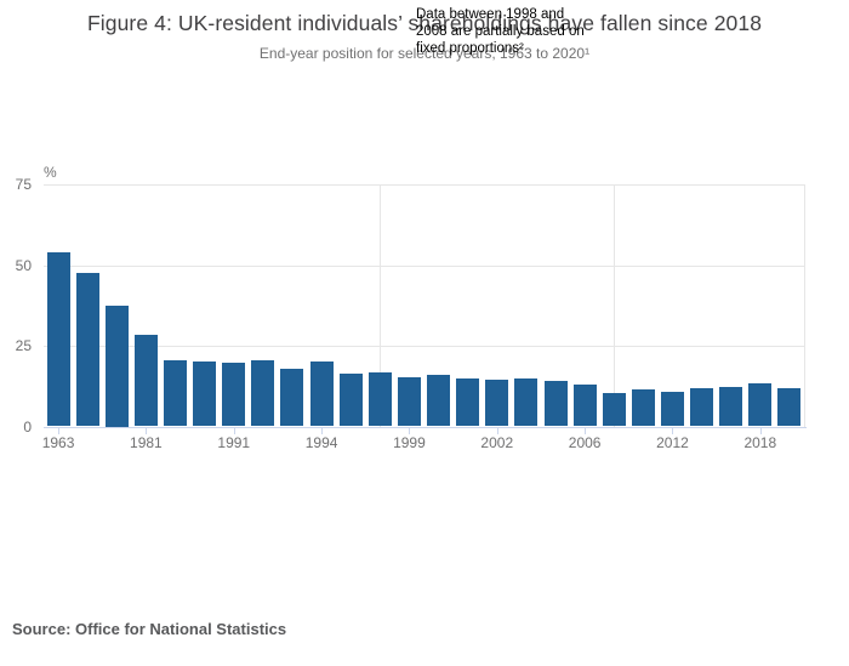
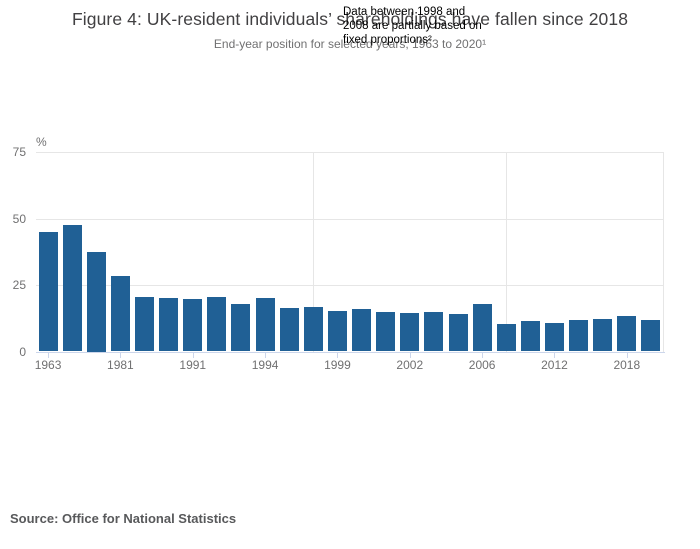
1963: 54 -> 45
2006: 13 -> 18
